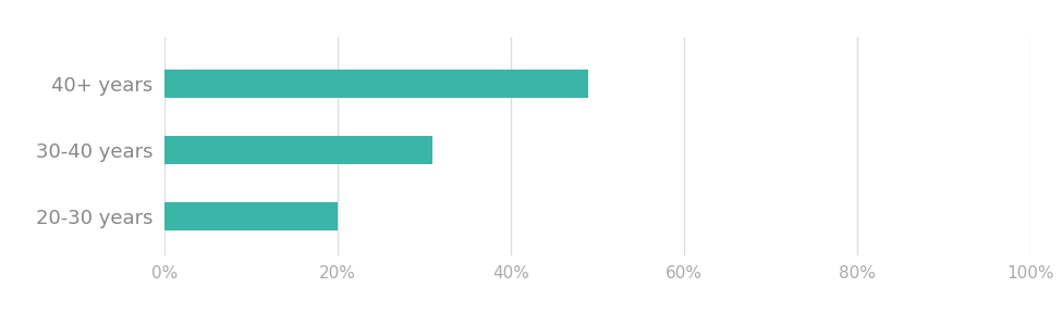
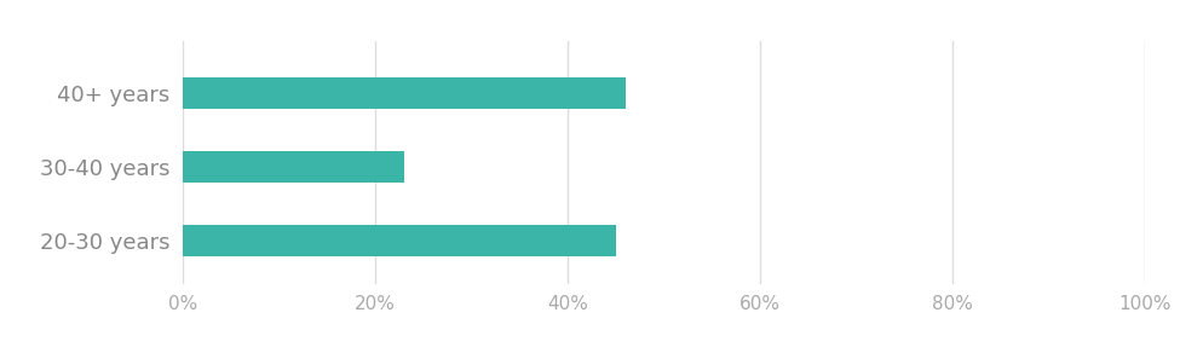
40+ years: 49% -> 46%
30-40 years: 31% -> 23%
20-30 years: 20% -> 45%
